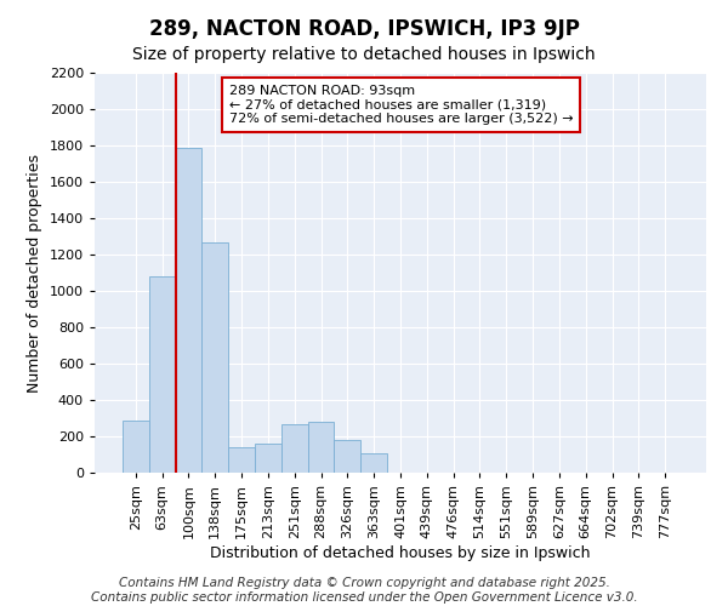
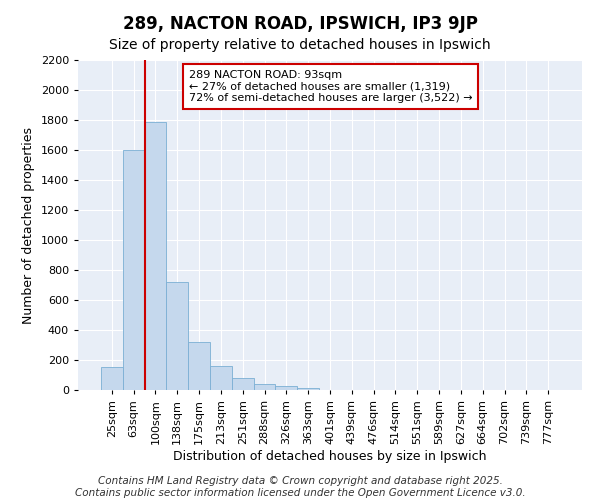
25sqm: 290 -> 160
63sqm: 1080 -> 1600
138sqm: 1270 -> 720
175sqm: 140 -> 320
251sqm: 270 -> 80
288sqm: 280 -> 40
326sqm: 180 -> 20
363sqm: 110 -> 20
